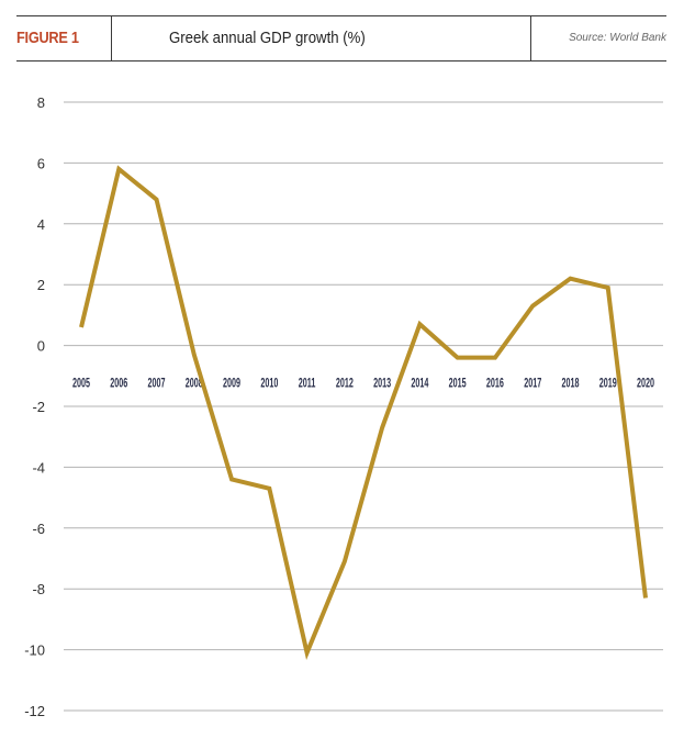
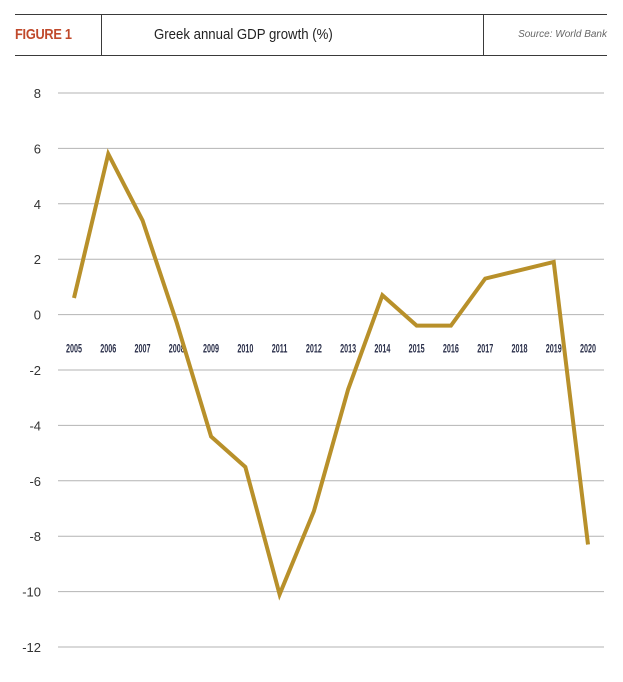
2007: 4.8 -> 3.4
2010: -4.7 -> -5.5
2018: 2.2 -> 1.6
